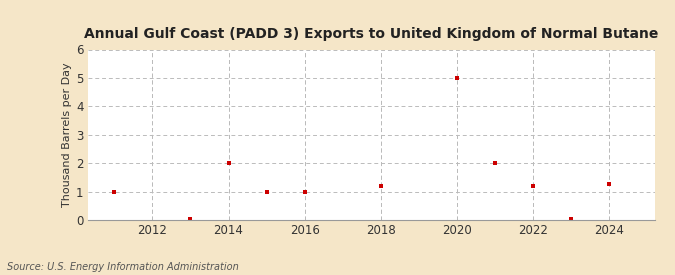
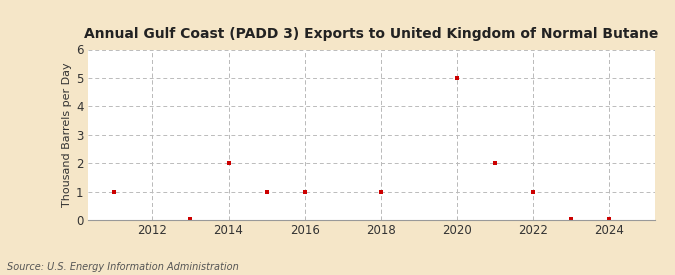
2018: 1.20 -> 1.00
2022: 1.20 -> 1.00
2024: 1.25 -> 0.03
